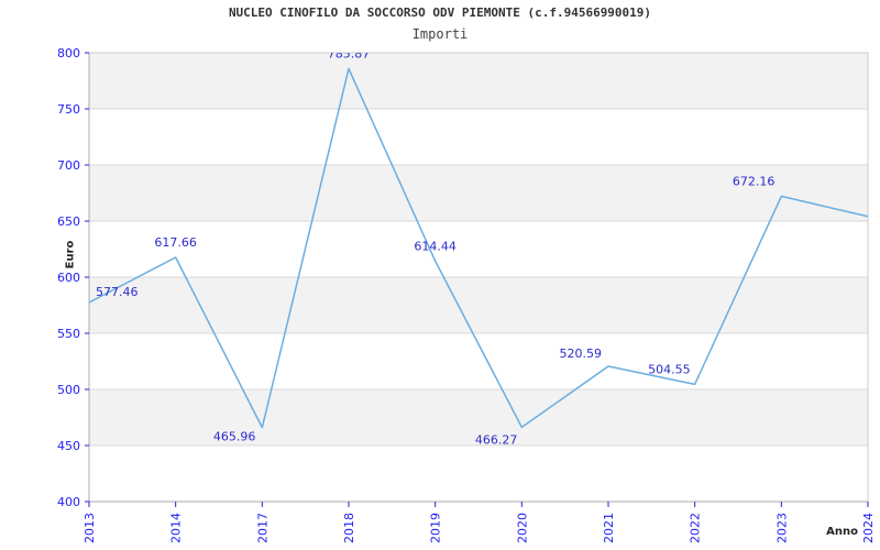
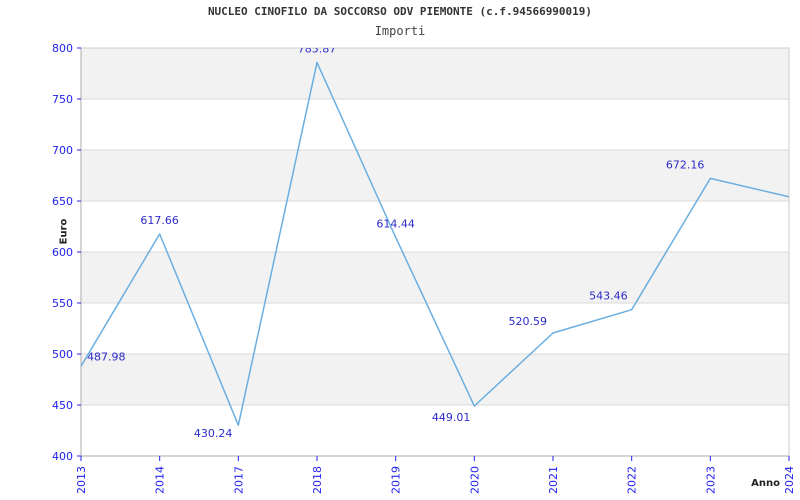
2013: 577.46 -> 487.98
2017: 465.96 -> 430.24
2020: 466.27 -> 449.01
2022: 504.55 -> 543.46
